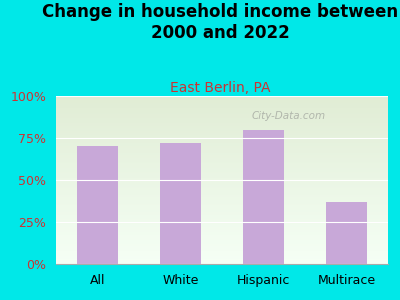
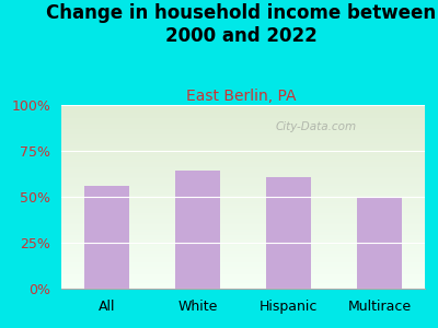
All: 70% -> 56%
White: 72% -> 64%
Hispanic: 80% -> 61%
Multirace: 37% -> 50%
